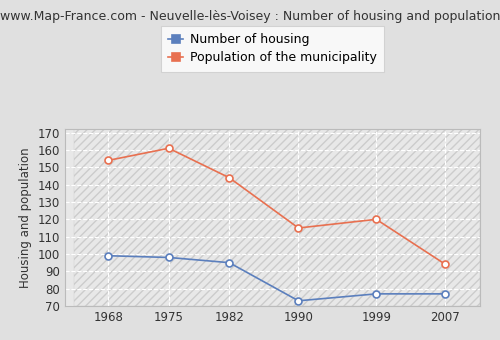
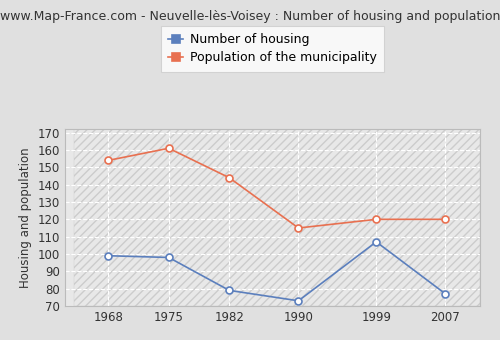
Number of housing/1982: 95 -> 79
Number of housing/1999: 77 -> 107
Population of the municipality/2007: 94 -> 120
